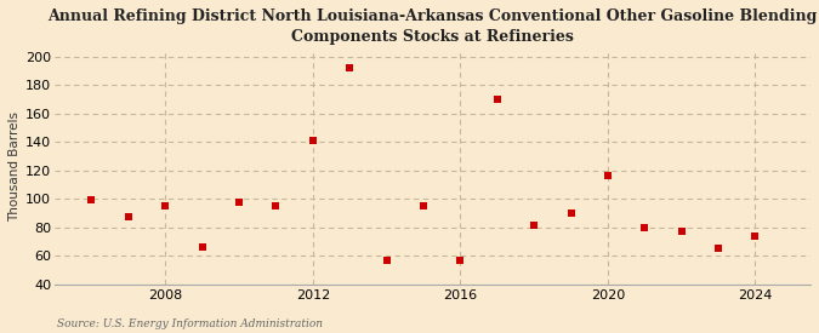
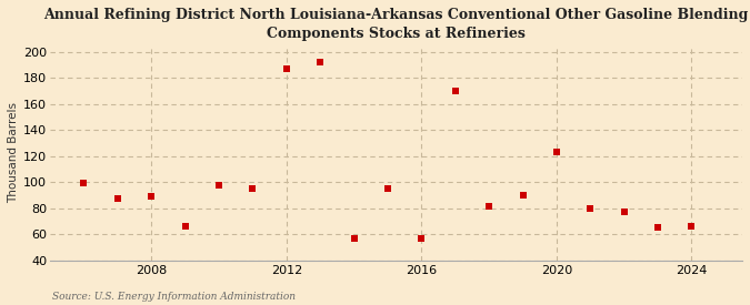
2008: 95 -> 89
2012: 141 -> 187
2020: 116 -> 123
2024: 74 -> 66
